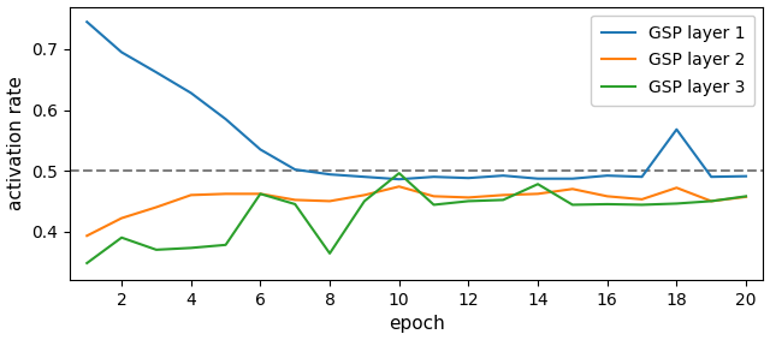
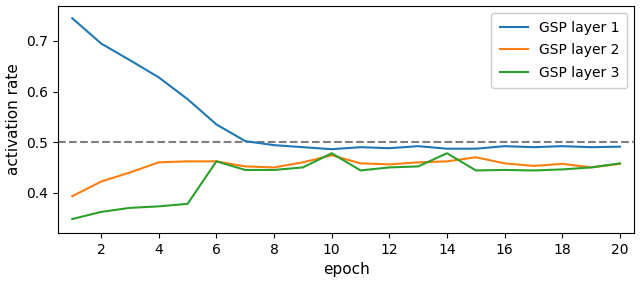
GSP layer 3/2: 0.390 -> 0.362
GSP layer 3/8: 0.364 -> 0.445
GSP layer 3/10: 0.496 -> 0.478
GSP layer 1/18: 0.568 -> 0.492
GSP layer 2/18: 0.472 -> 0.457
